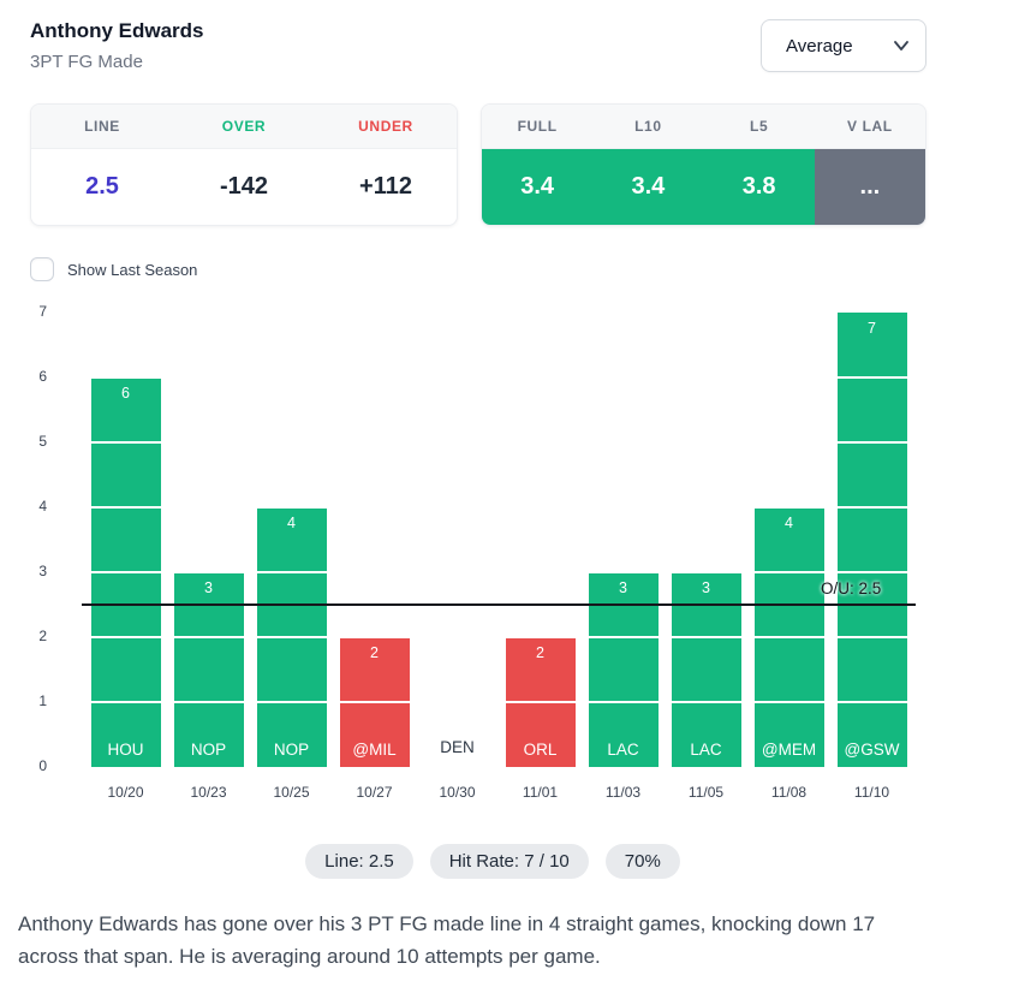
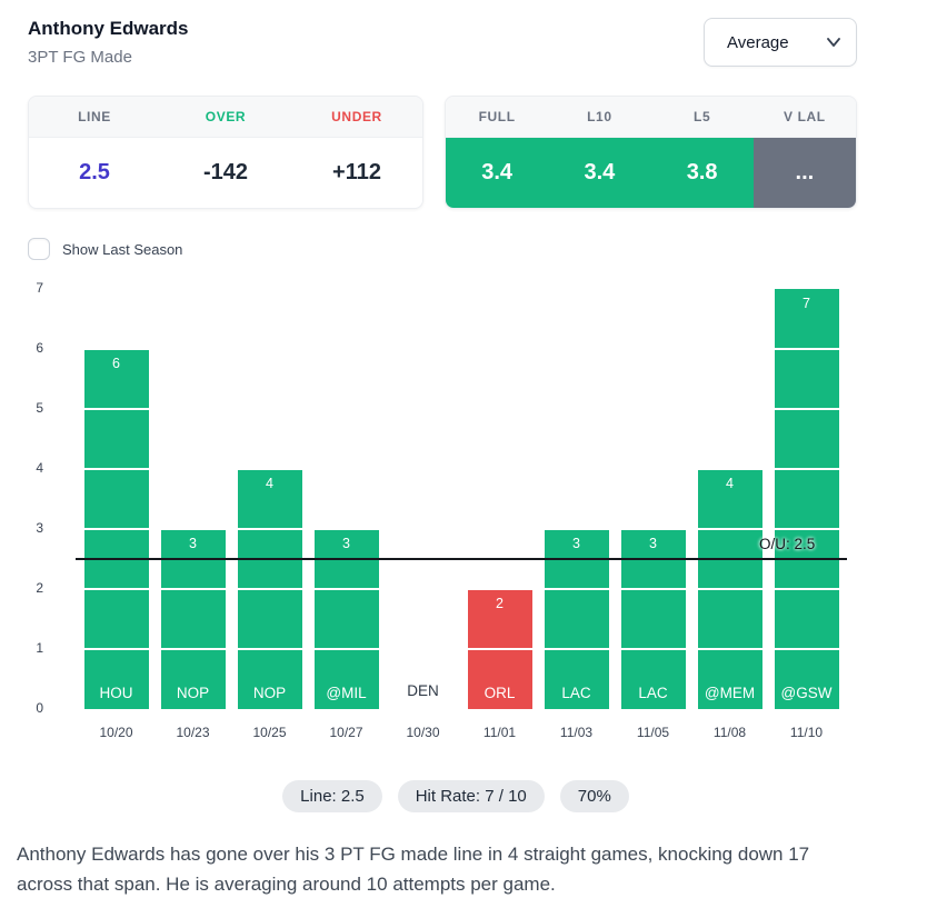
10/27: 2 -> 3
